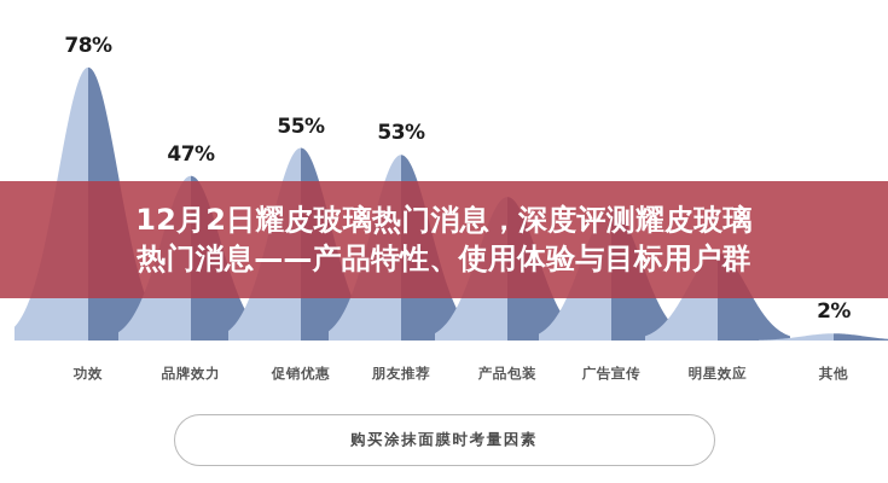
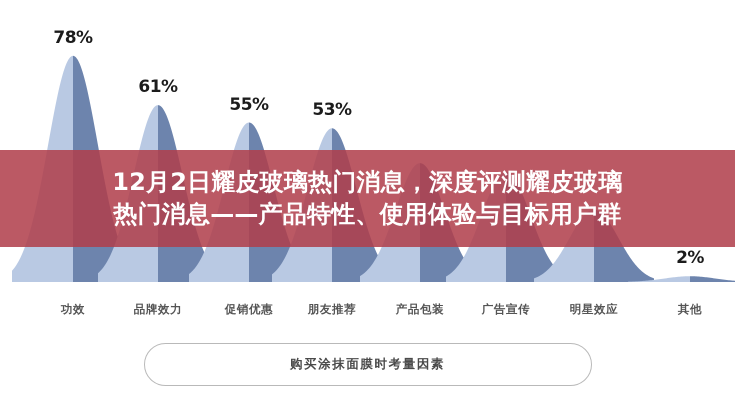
品牌效力: 47% -> 61%
